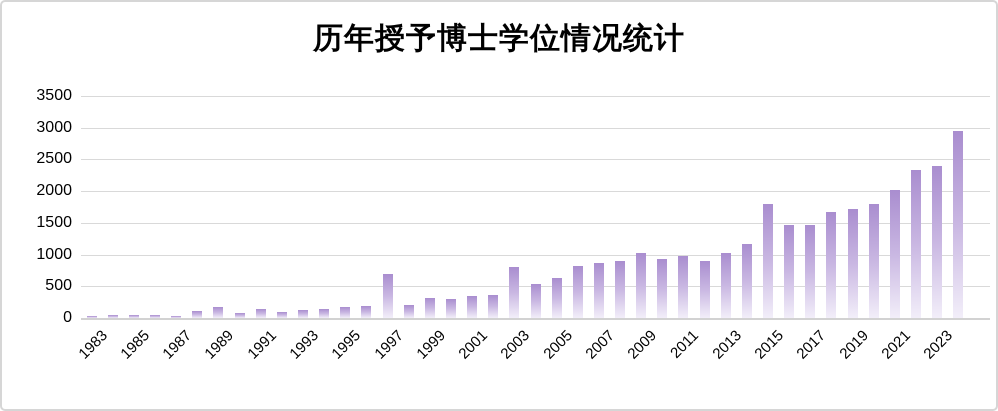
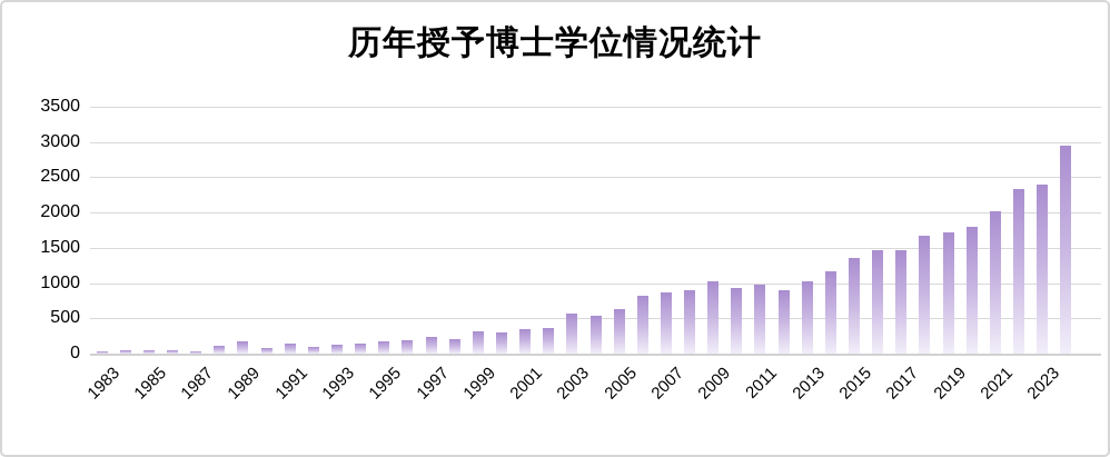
1997: 700 -> 200
2003: 800 -> 600
2015: 1800 -> 1400
